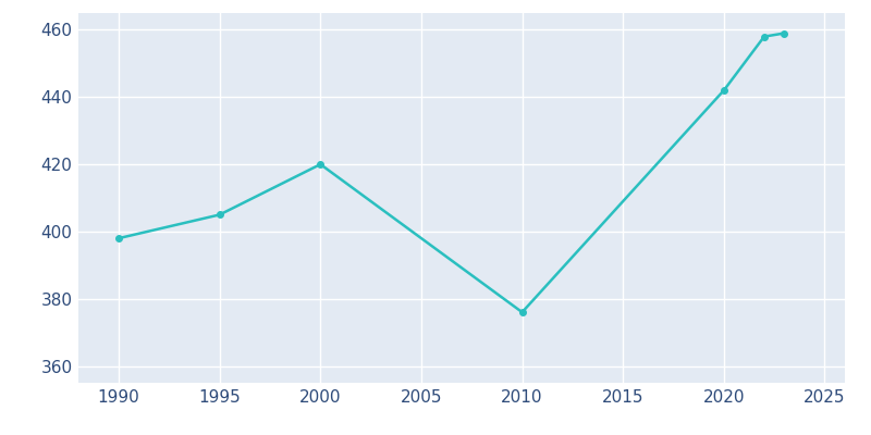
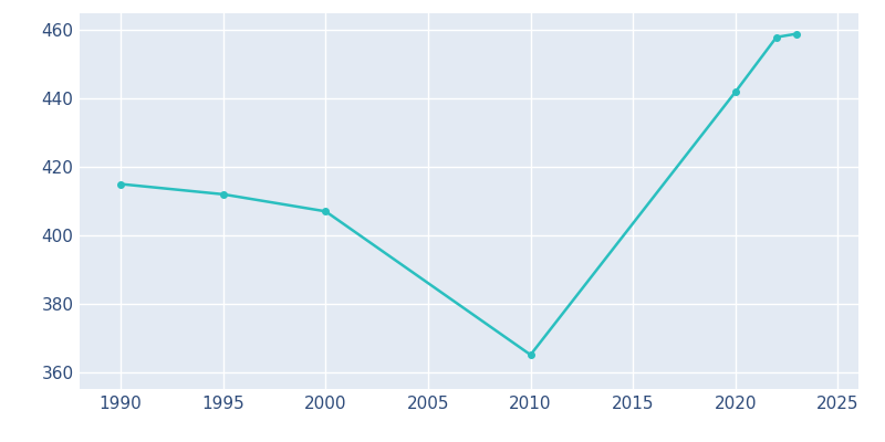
1990: 398 -> 415
1995: 405 -> 412
2000: 420 -> 407
2010: 376 -> 365
